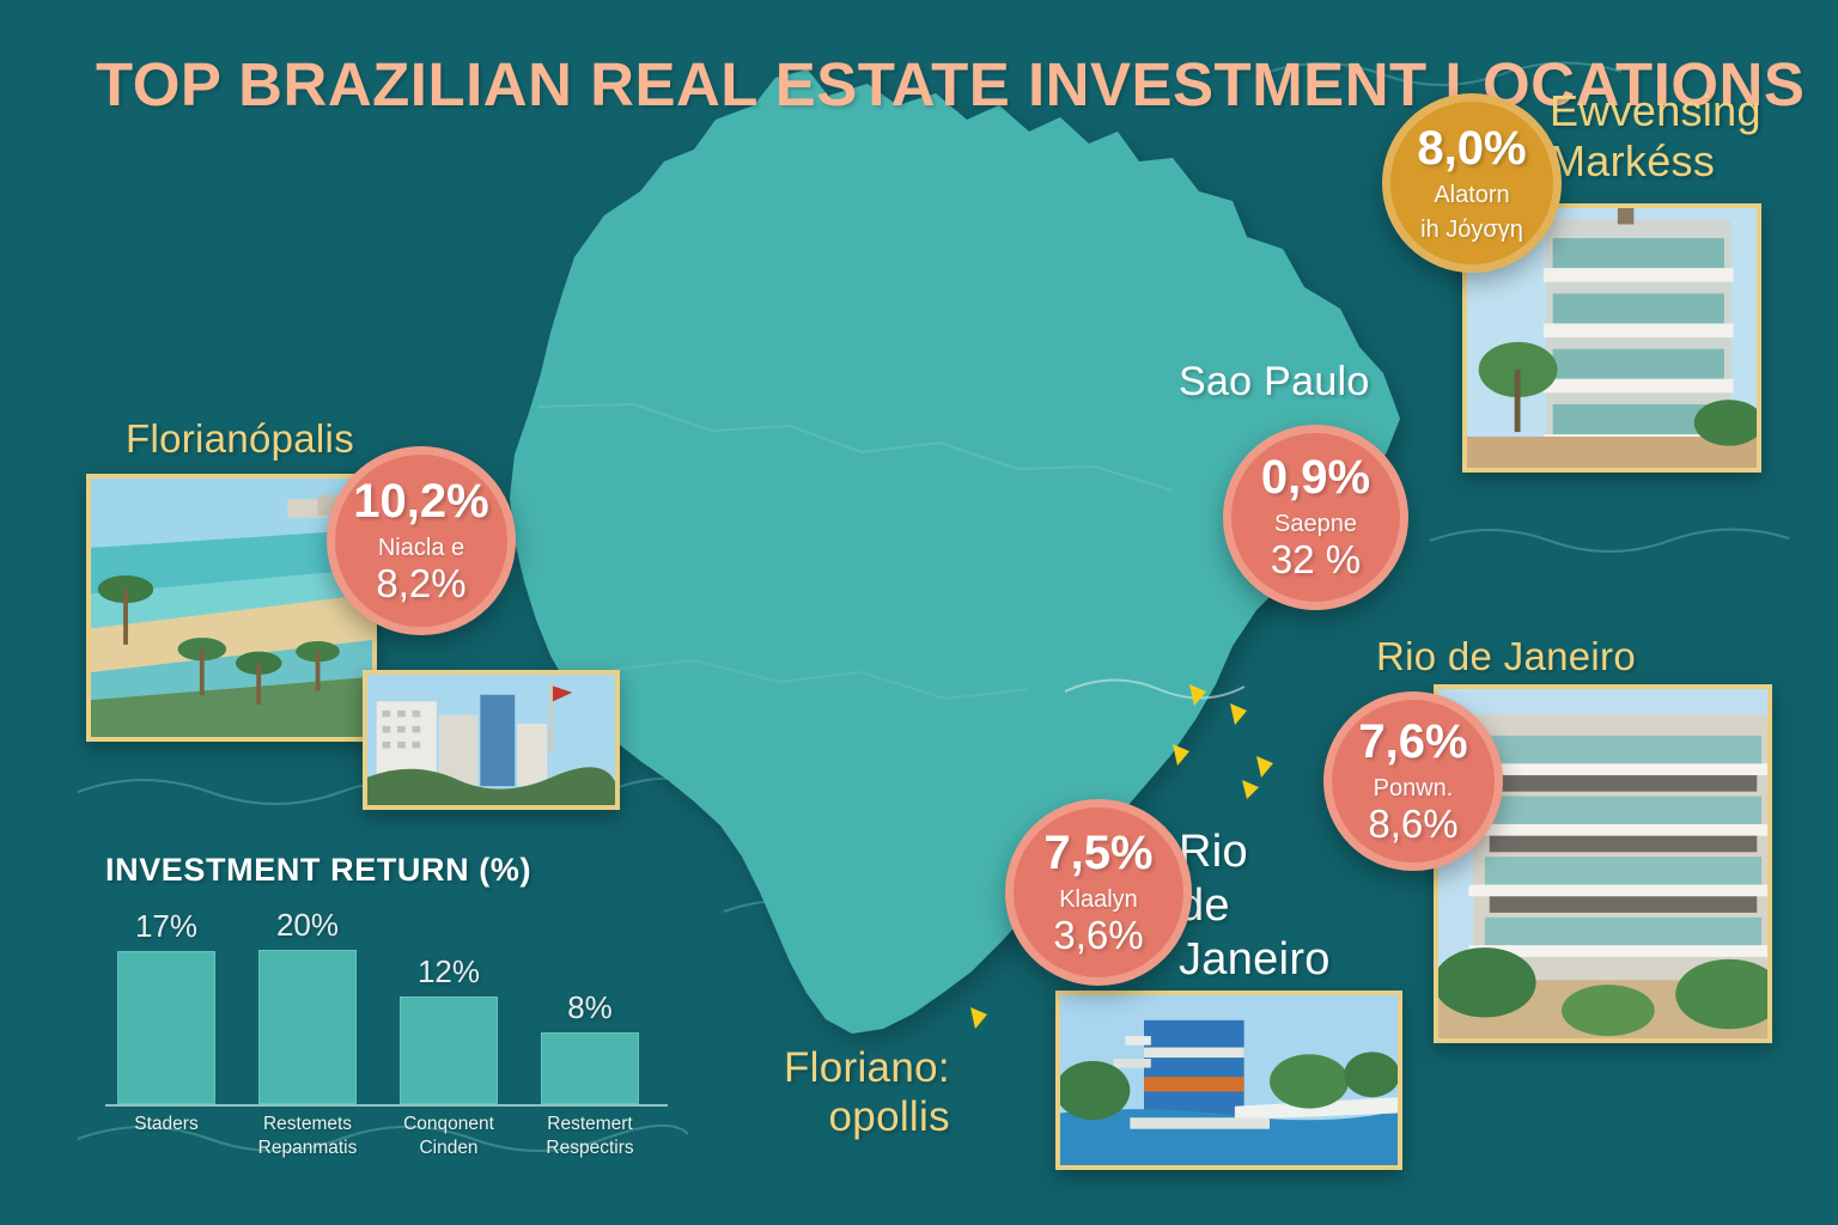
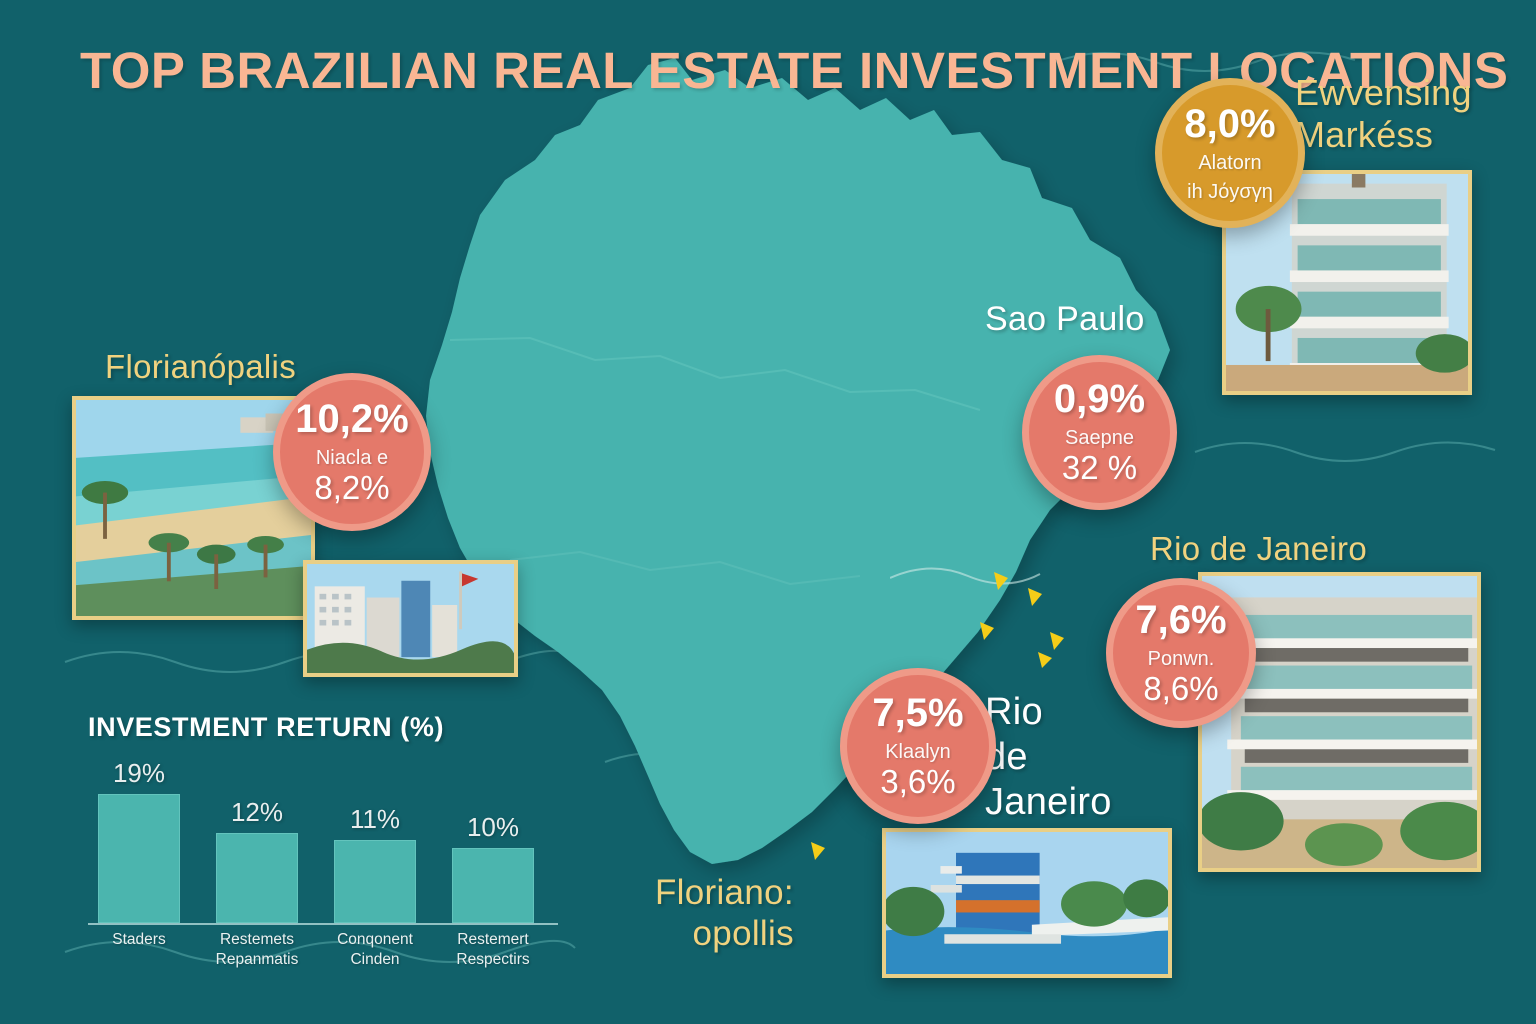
Staders: 17% -> 19%
Restemets Repanmatis: 20% -> 12%
Conqonent Cinden: 12% -> 11%
Restemert Respectirs: 8% -> 10%
